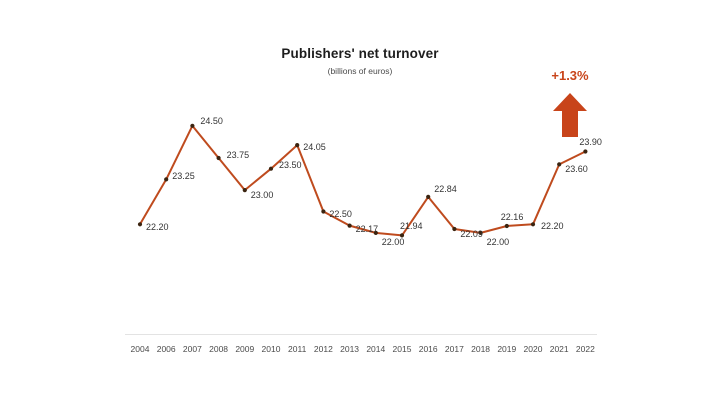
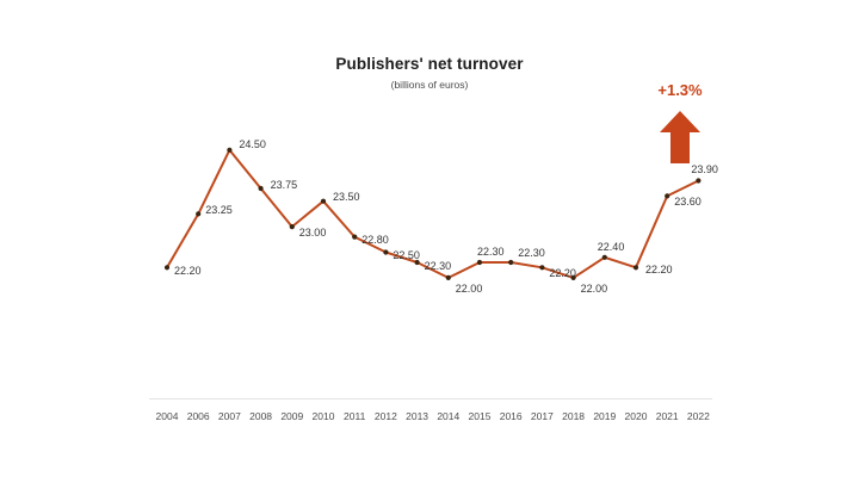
2011: 24.05 -> 22.80
2013: 22.17 -> 22.30
2015: 21.94 -> 22.30
2016: 22.84 -> 22.30
2017: 22.09 -> 22.20
2019: 22.16 -> 22.40
